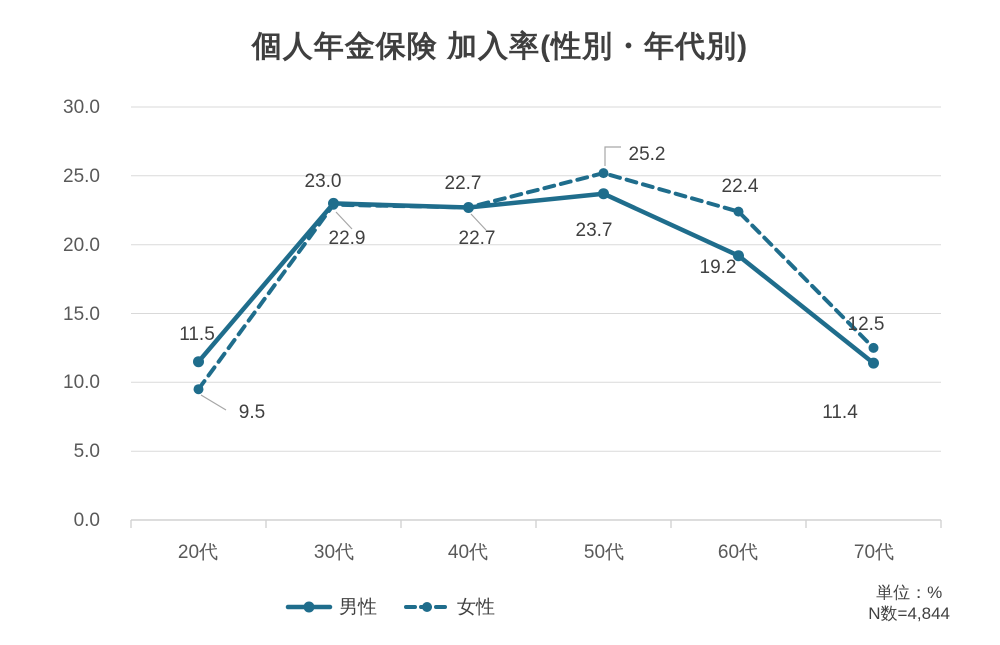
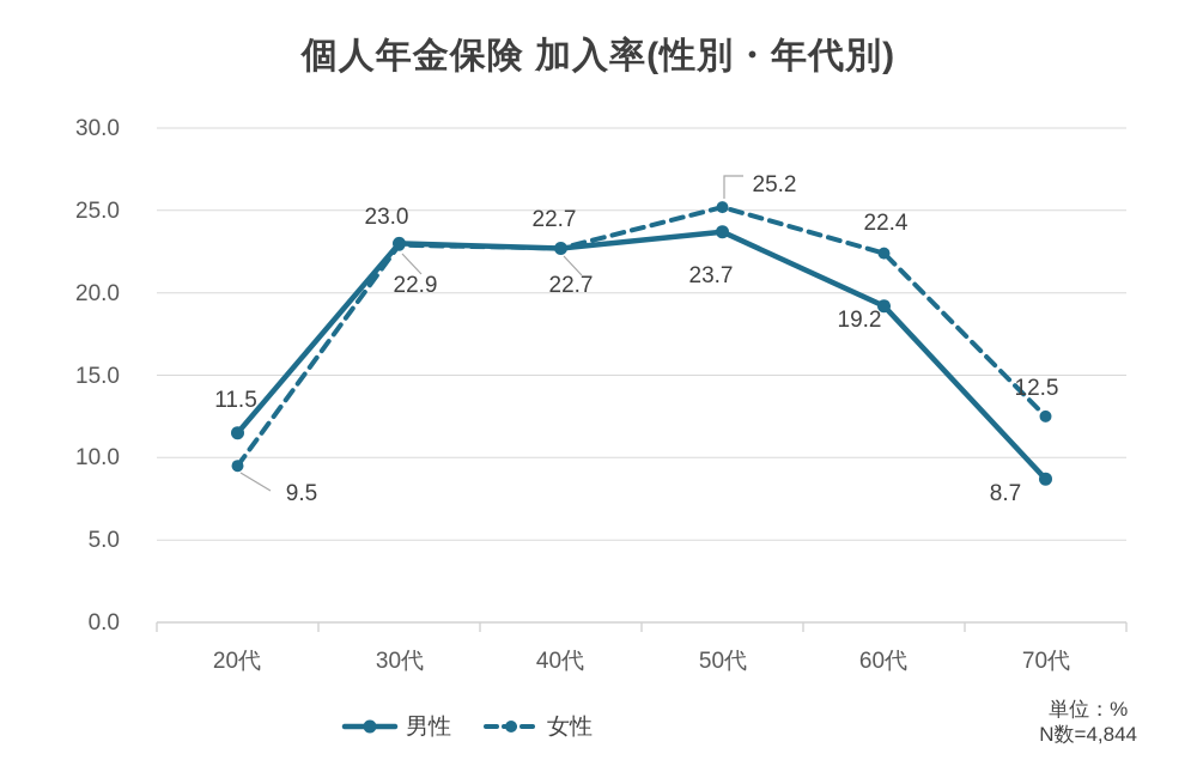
男性/70代: 11.4 -> 8.7
